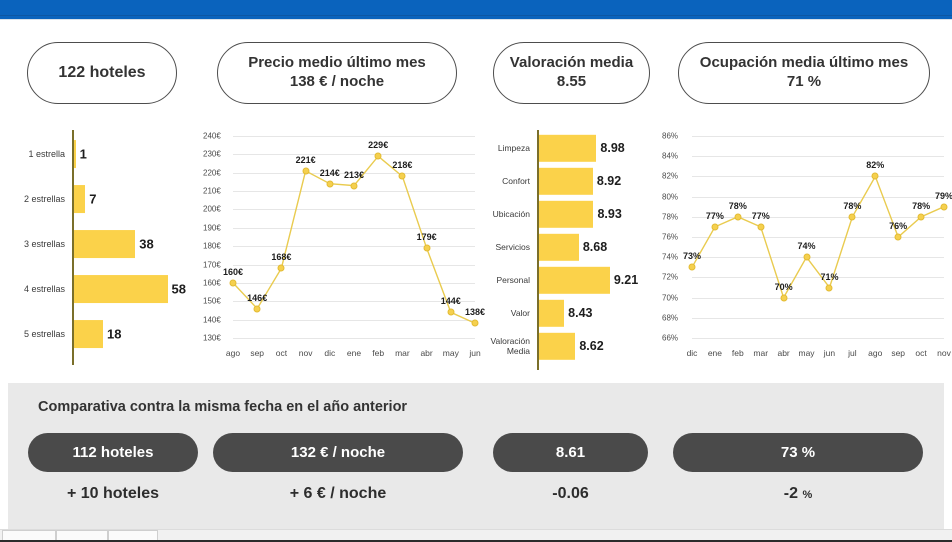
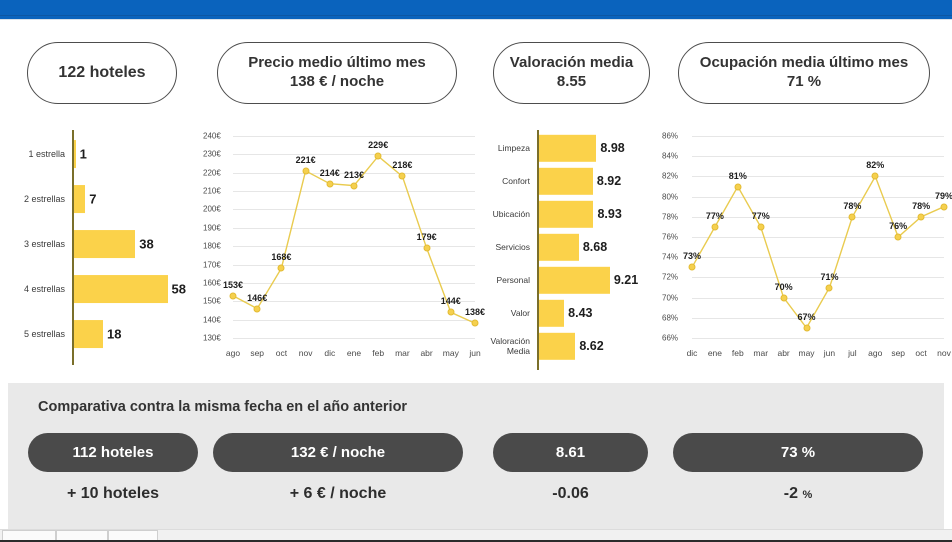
Precio medio último mes 138 € / noche/ago: 160 -> 153
Ocupación media último mes 71 %/feb: 78% -> 81%
Ocupación media último mes 71 %/may: 74% -> 67%
